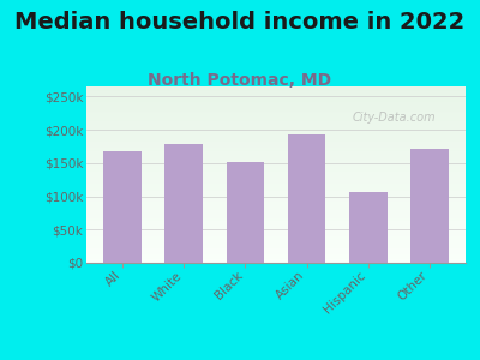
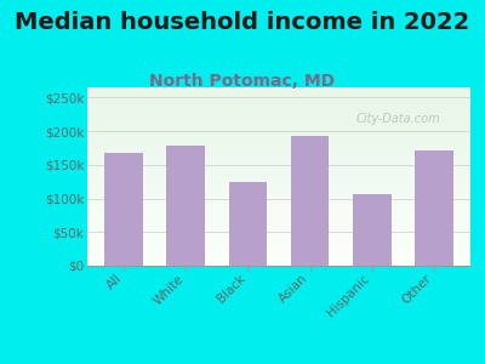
Black: $152k -> $125k
